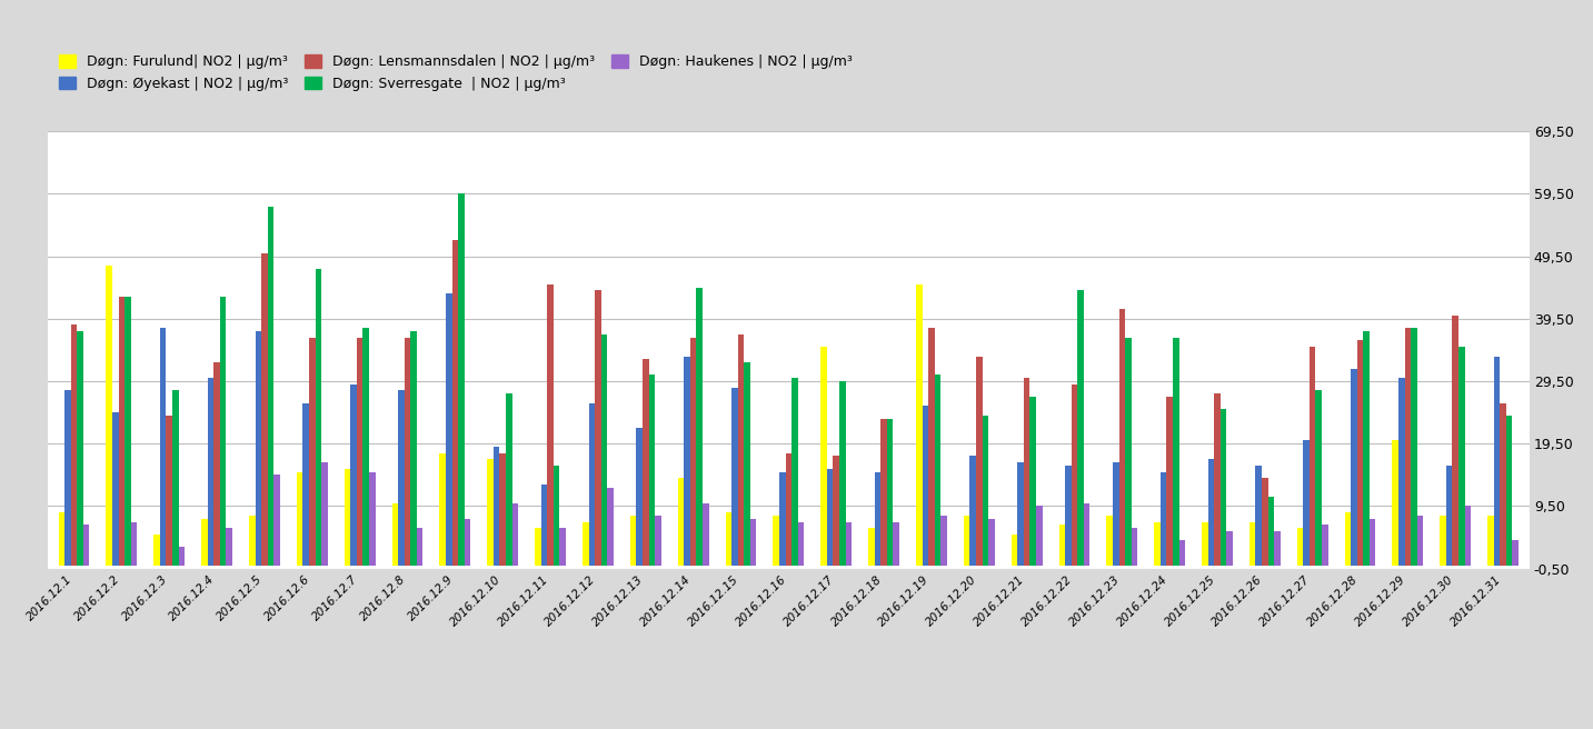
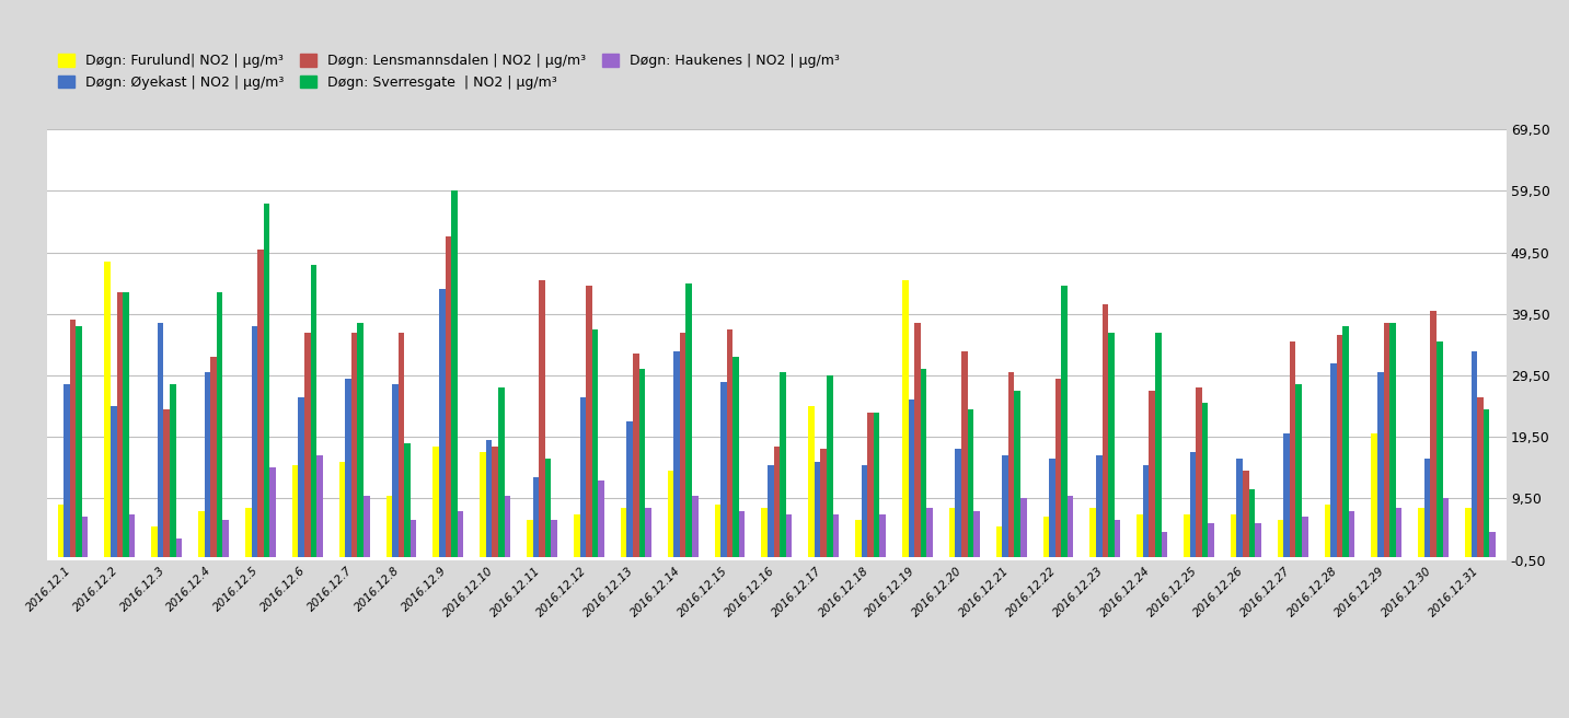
Døgn: Haukenes | NO2 | μg/m³/2016.12.7: 15,0 -> 10,0
Døgn: Sverresgate | NO2 | μg/m³/2016.12.8: 37,5 -> 18,4
Døgn: Furulund| NO2 | μg/m³/2016.12.17: 35,0 -> 24,6
